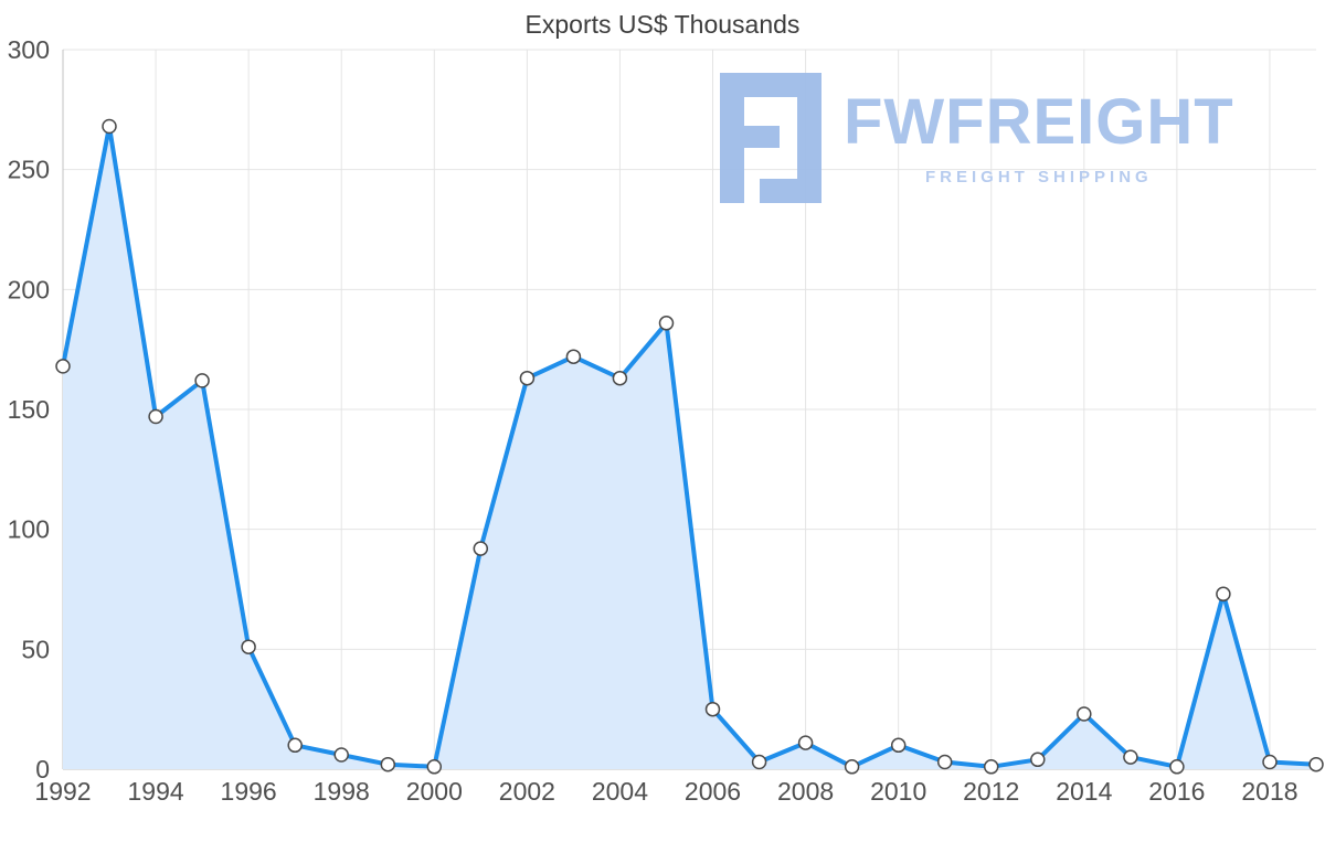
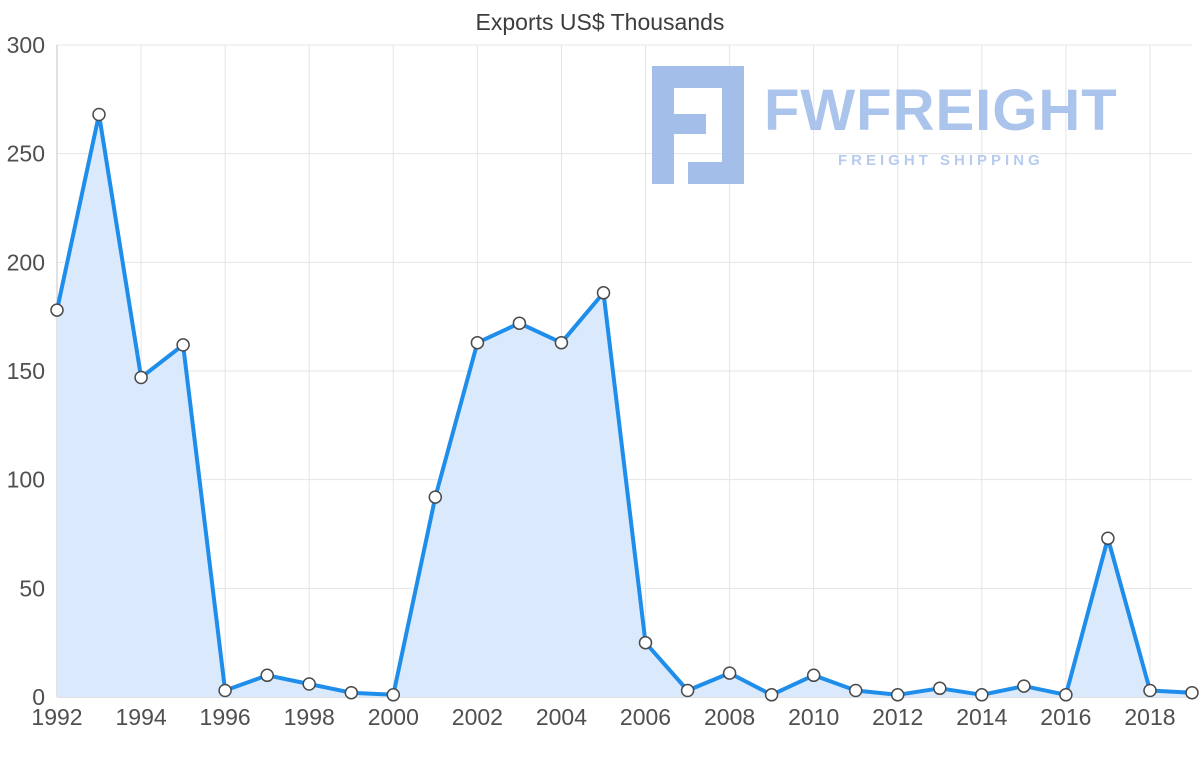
1992: 168 -> 178
1996: 51 -> 3
2014: 23 -> 1
